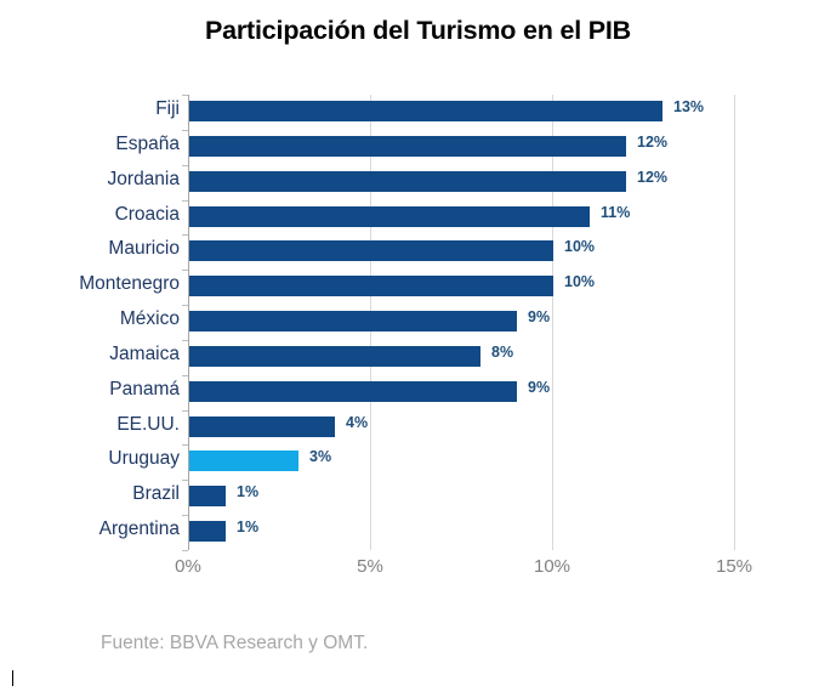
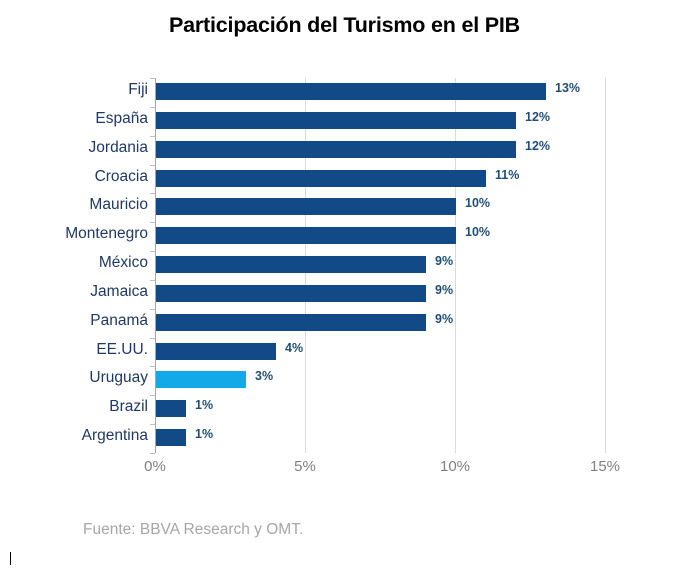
Jamaica: 8% -> 9%
